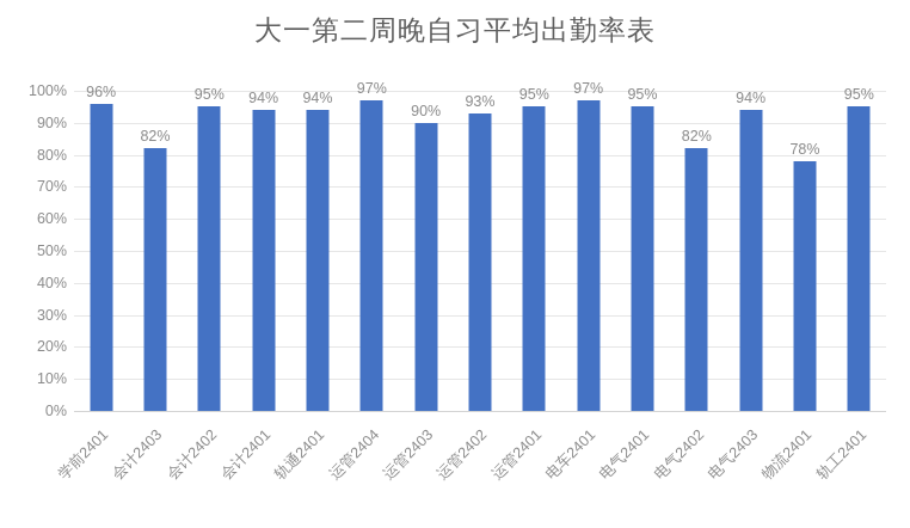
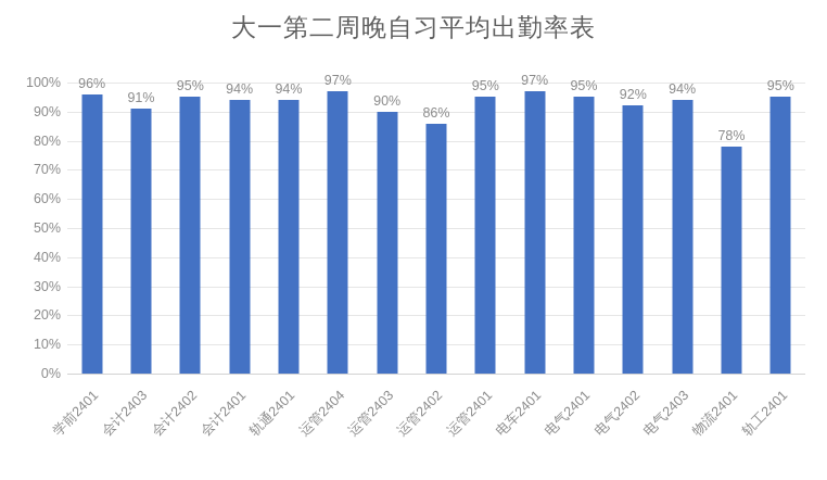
会计2403: 82% -> 91%
运管2402: 93% -> 86%
电气2402: 82% -> 92%
